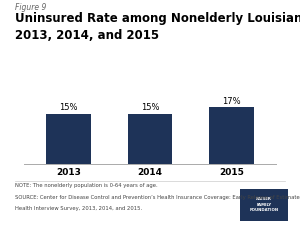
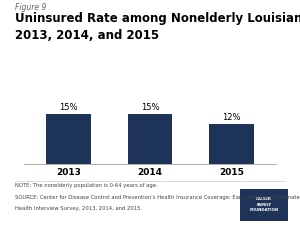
2015: 17% -> 12%
